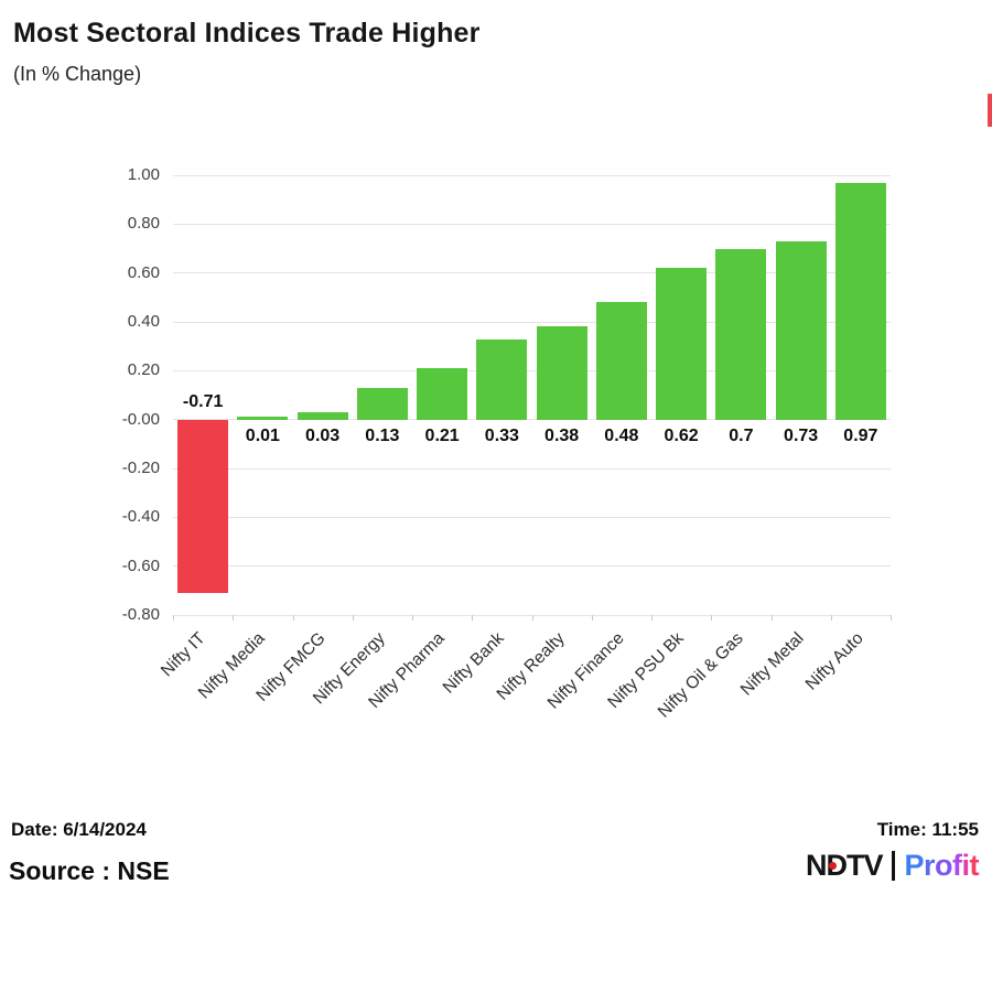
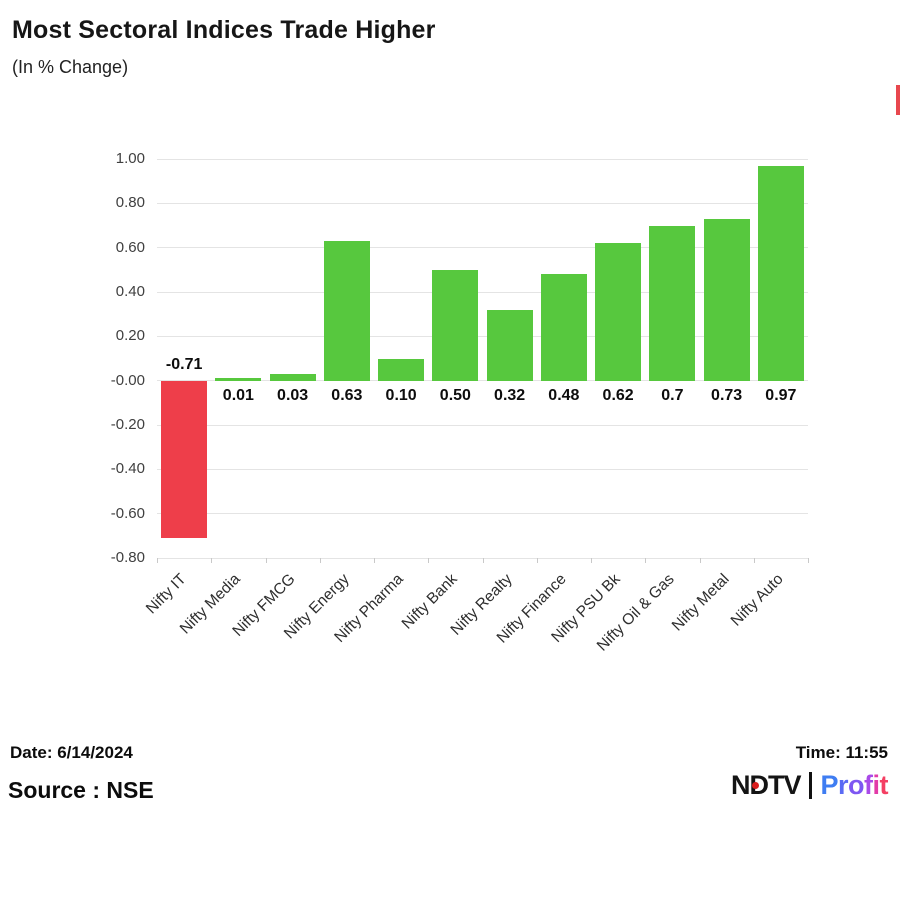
Nifty Energy: 0.13 -> 0.63
Nifty Pharma: 0.21 -> 0.10
Nifty Bank: 0.33 -> 0.50
Nifty Realty: 0.38 -> 0.32
